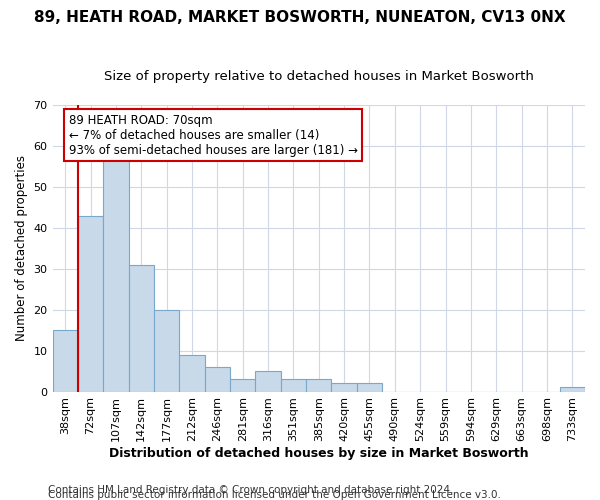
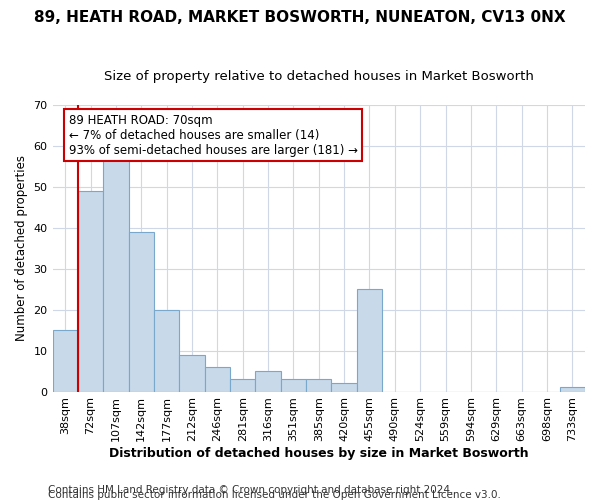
72sqm: 43 -> 49
142sqm: 31 -> 39
455sqm: 2 -> 25
